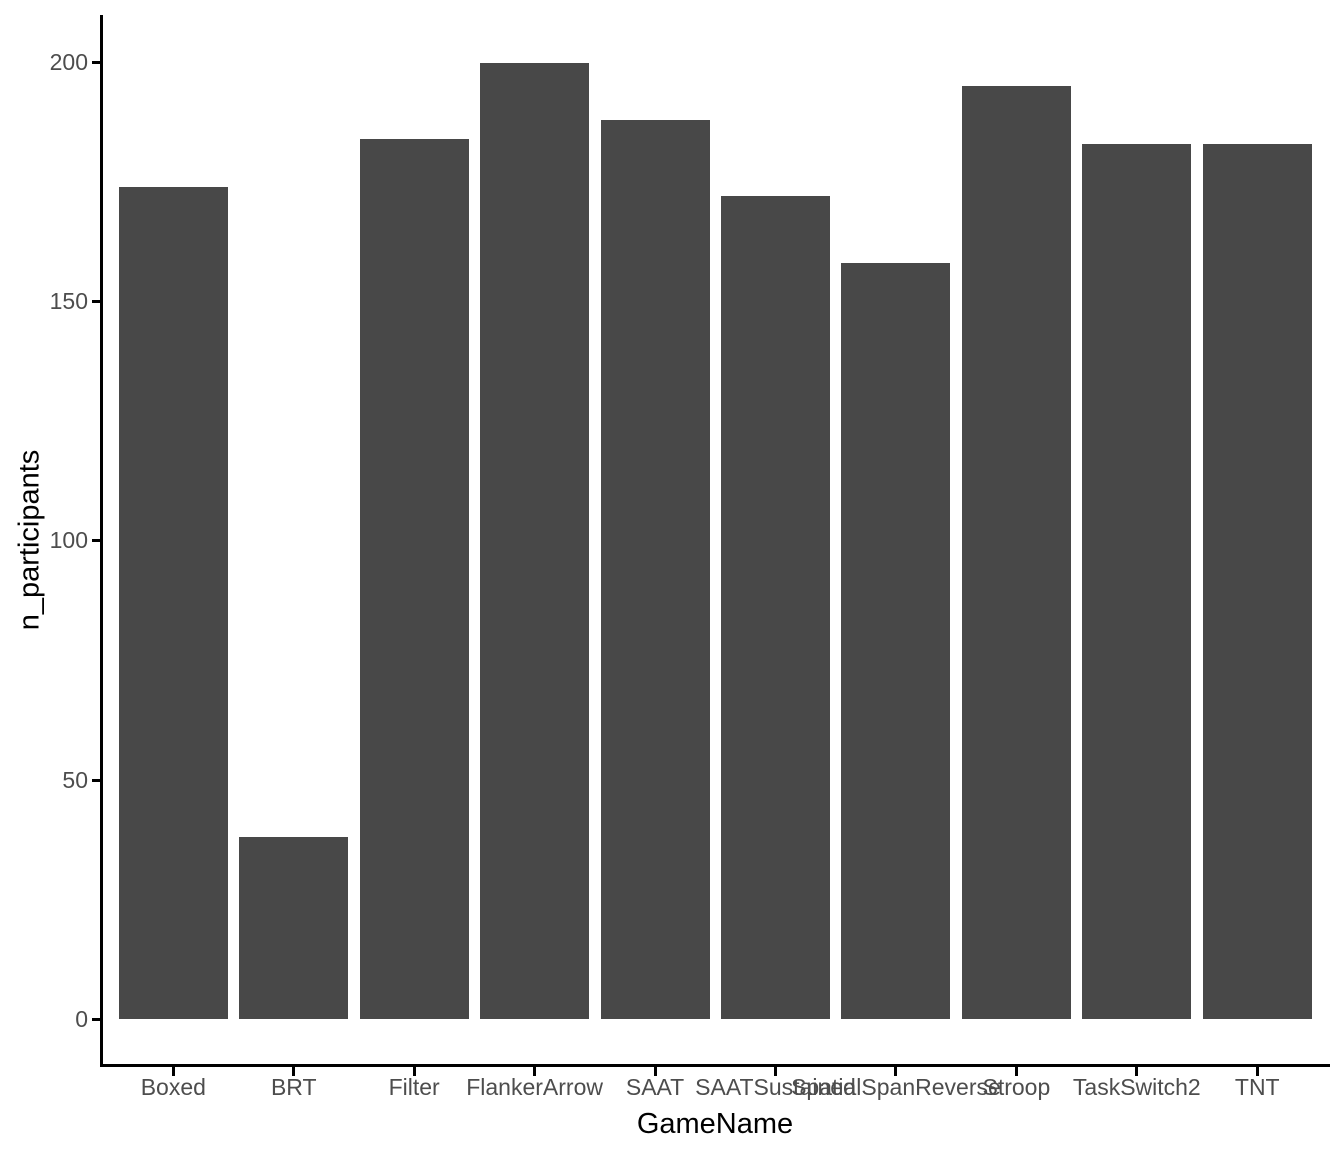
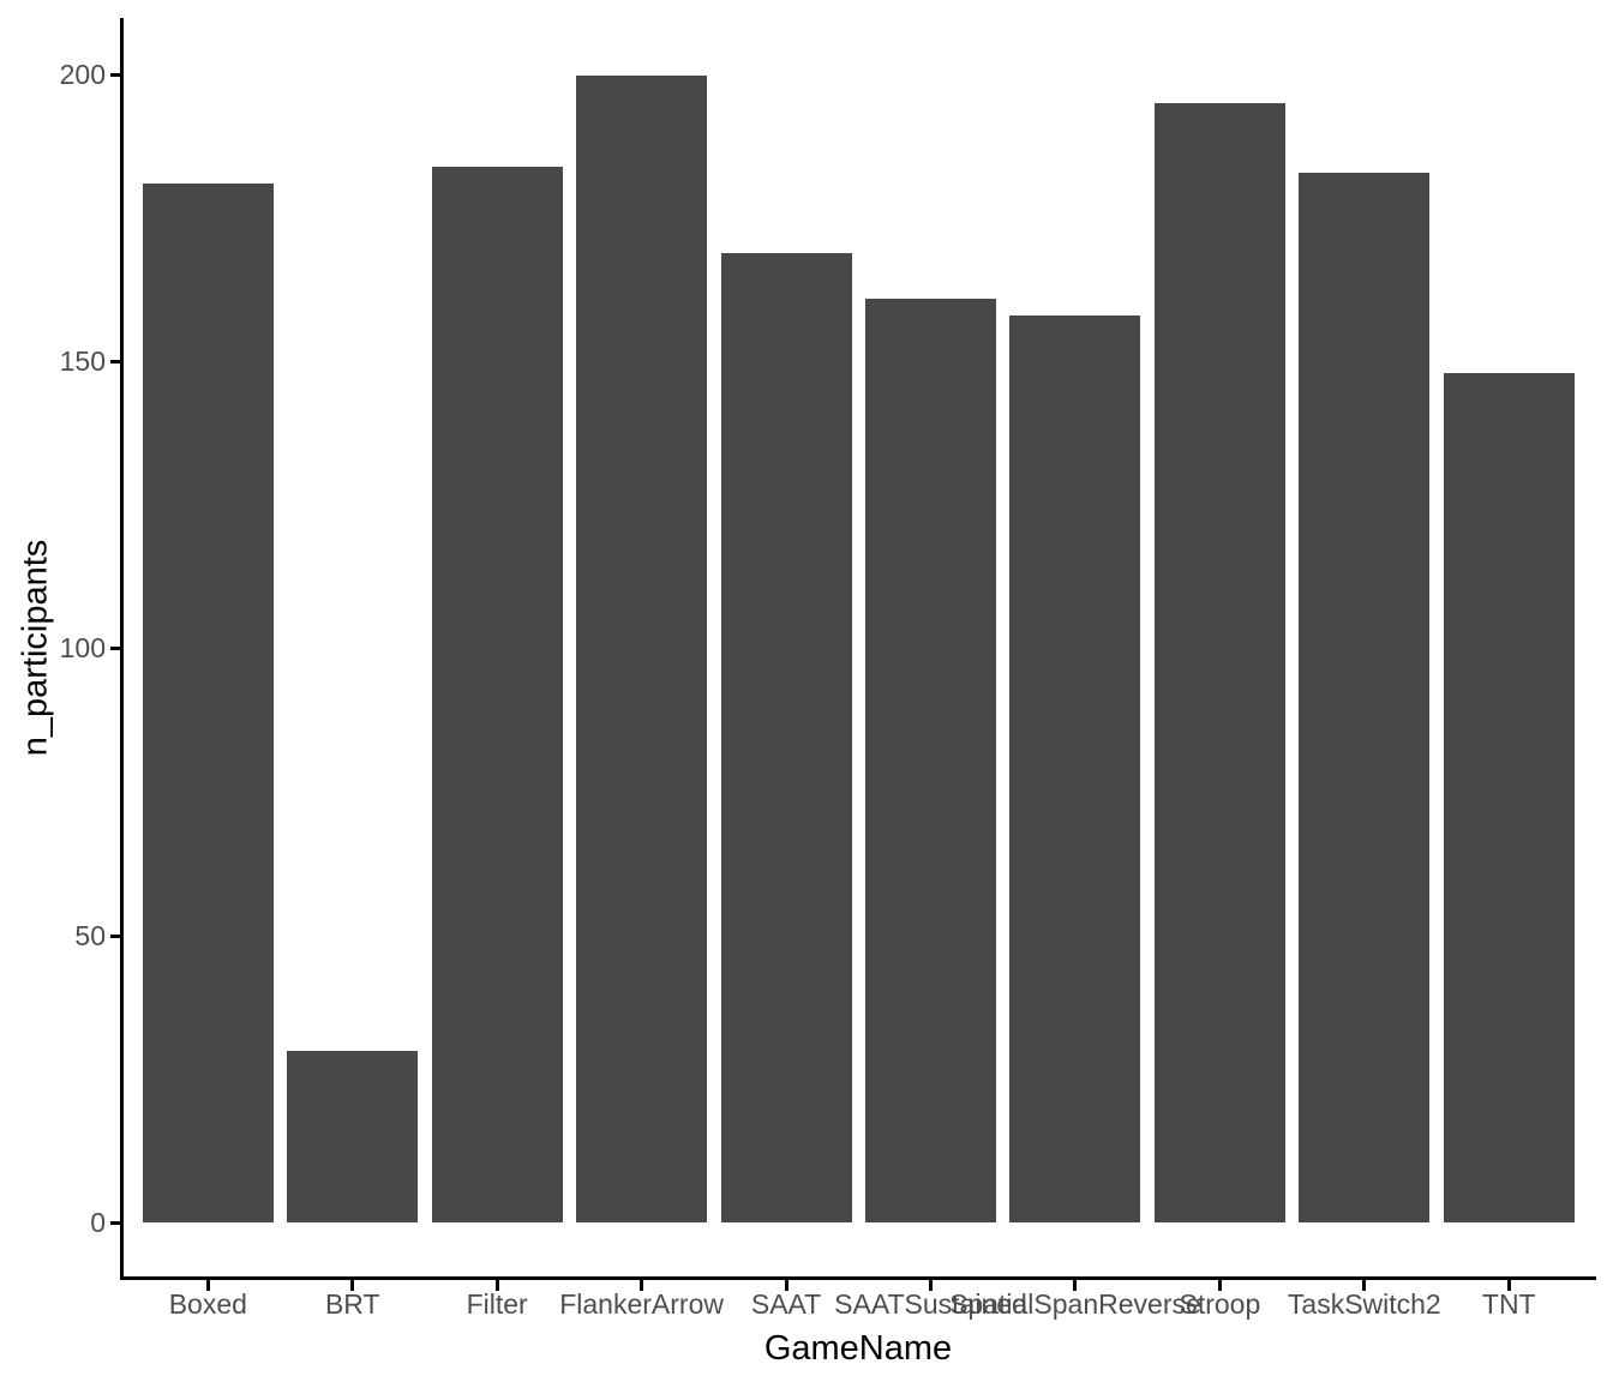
Boxed: 174 -> 181
BRT: 38 -> 30
SAAT: 188 -> 169
SAATSustained: 172 -> 161
TNT: 183 -> 148
